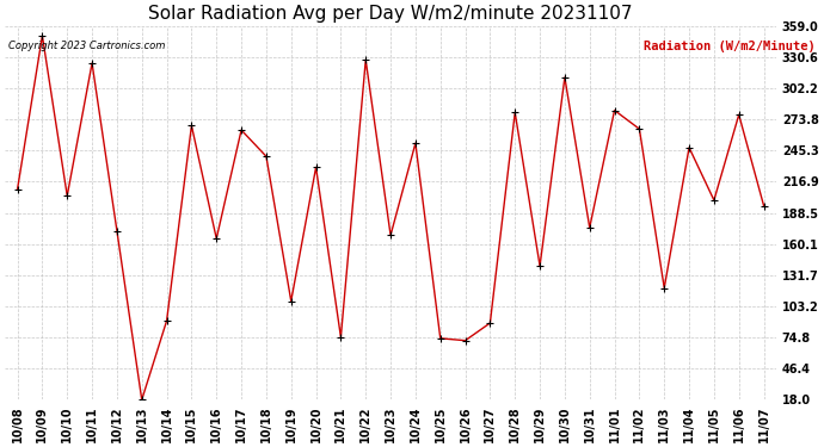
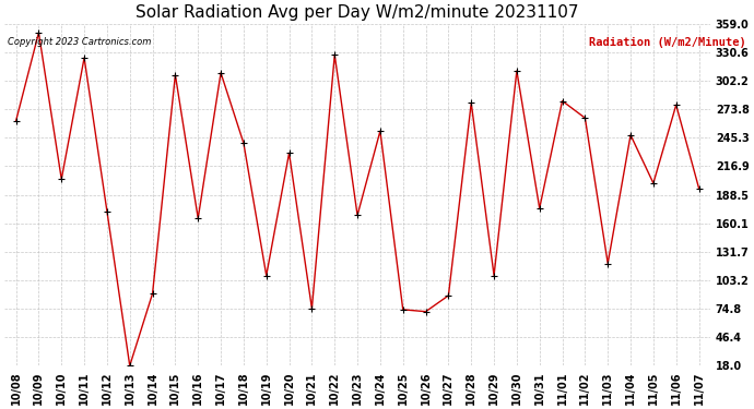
10/08: 210 -> 262
10/15: 268 -> 308
10/17: 264 -> 310
10/29: 140 -> 108
